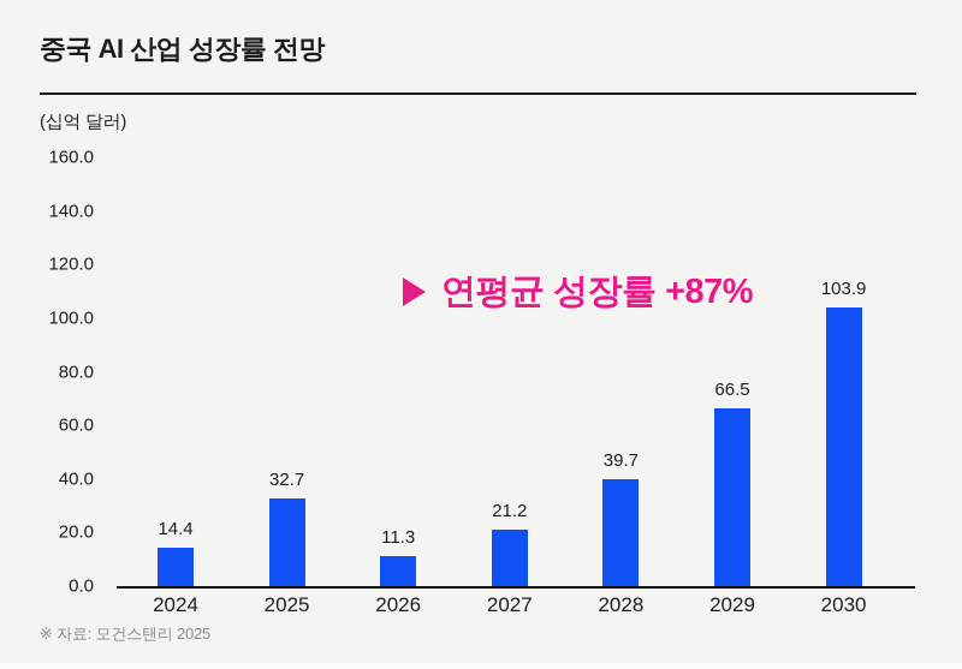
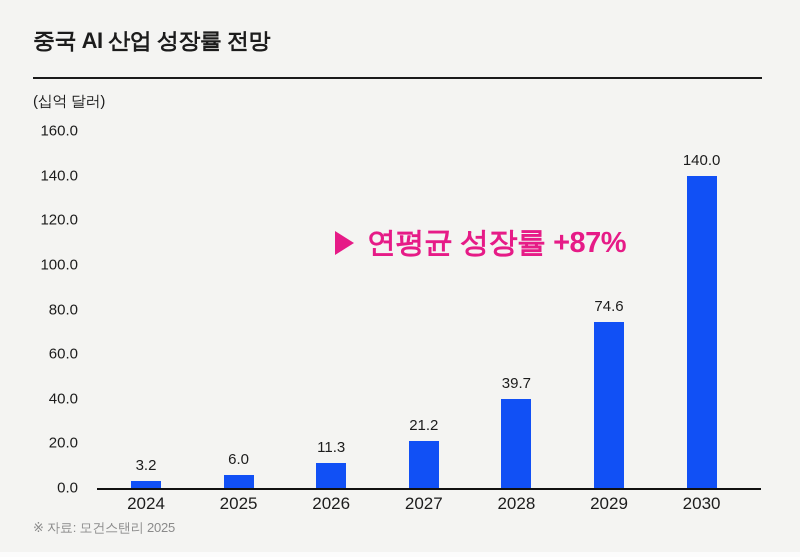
2024: 14.4 -> 3.2
2025: 32.7 -> 6.0
2029: 66.5 -> 74.6
2030: 103.9 -> 140.0
